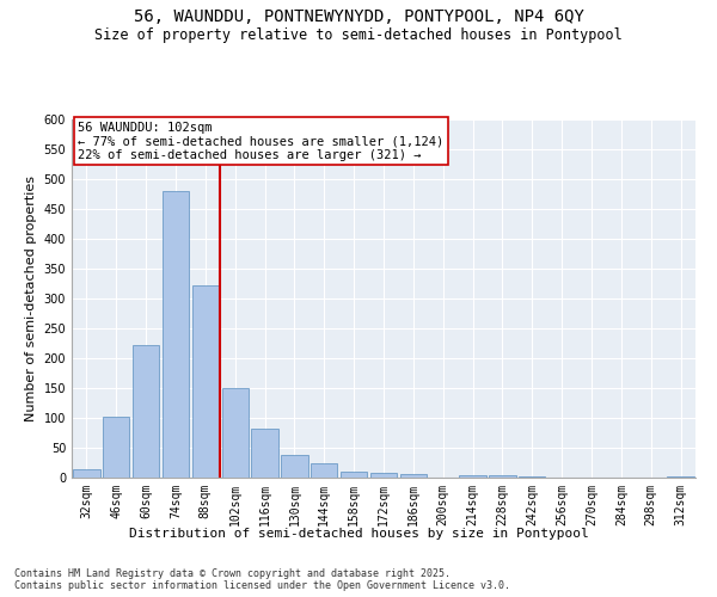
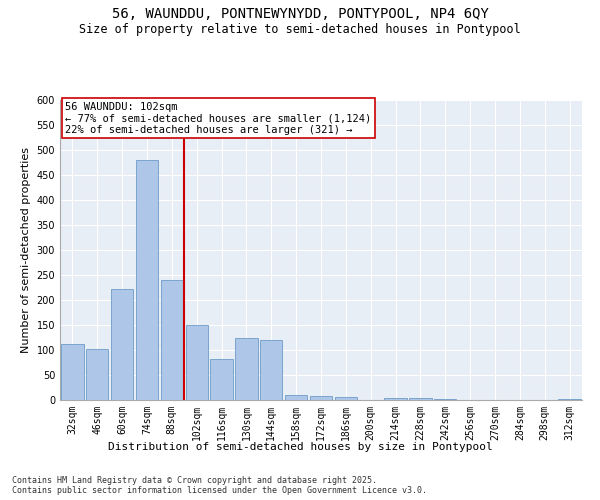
32sqm: 15 -> 112
88sqm: 323 -> 240
130sqm: 38 -> 124
144sqm: 25 -> 120
